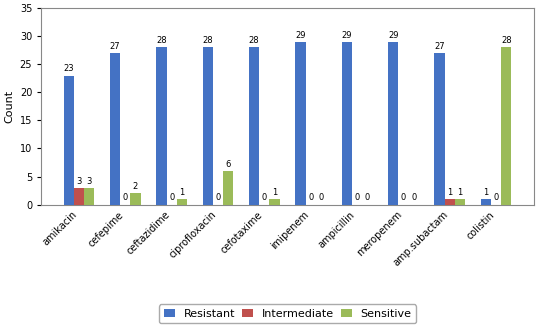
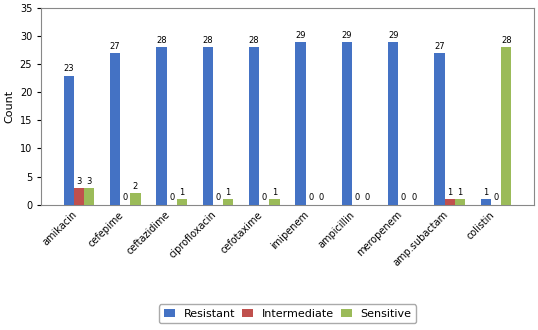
Sensitive/ciprofloxacin: 6 -> 1
